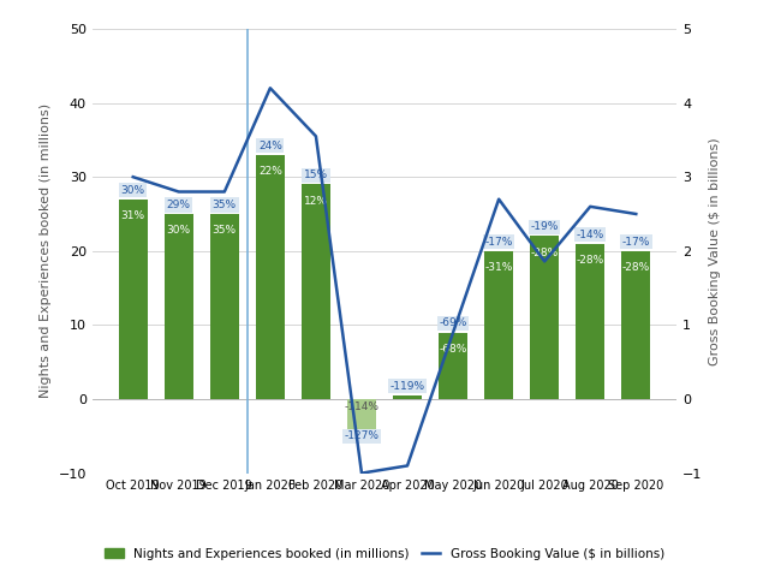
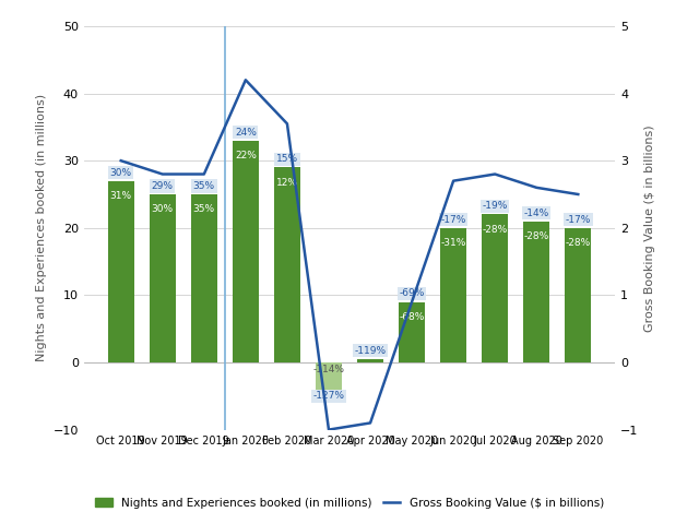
Gross Booking Value ($ in billions)/Jul 2020: 1.86 -> 2.80
